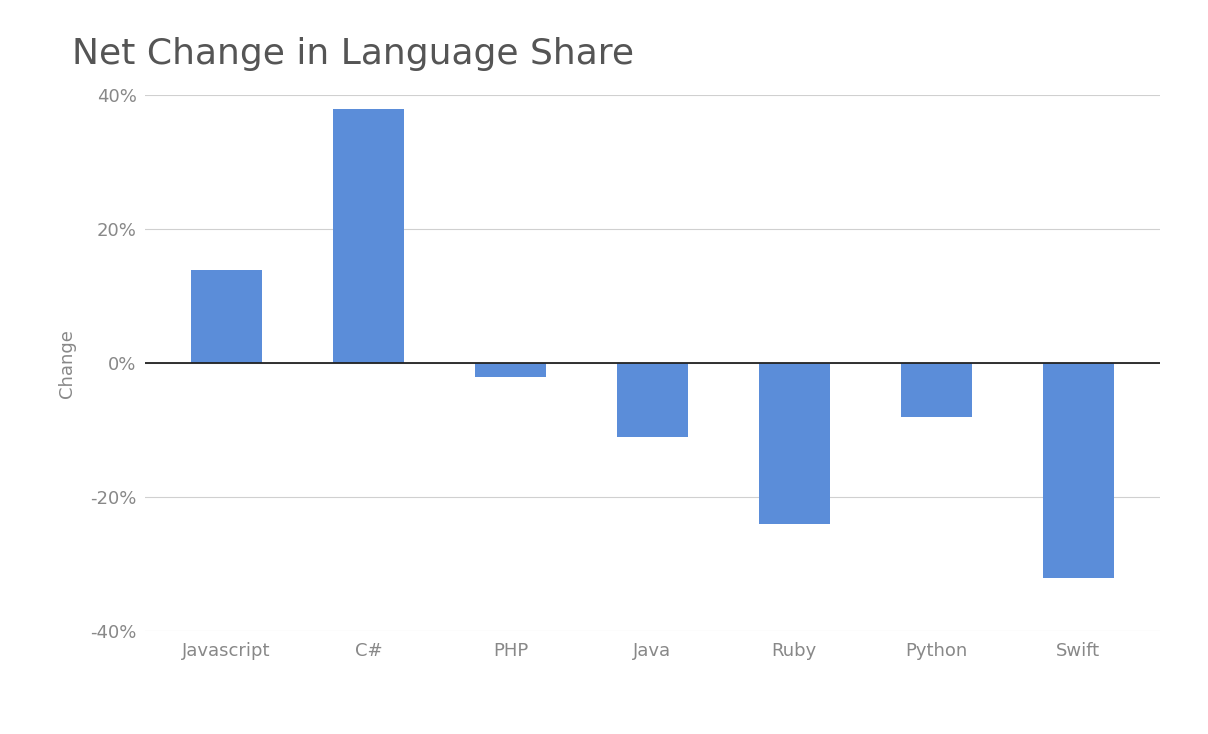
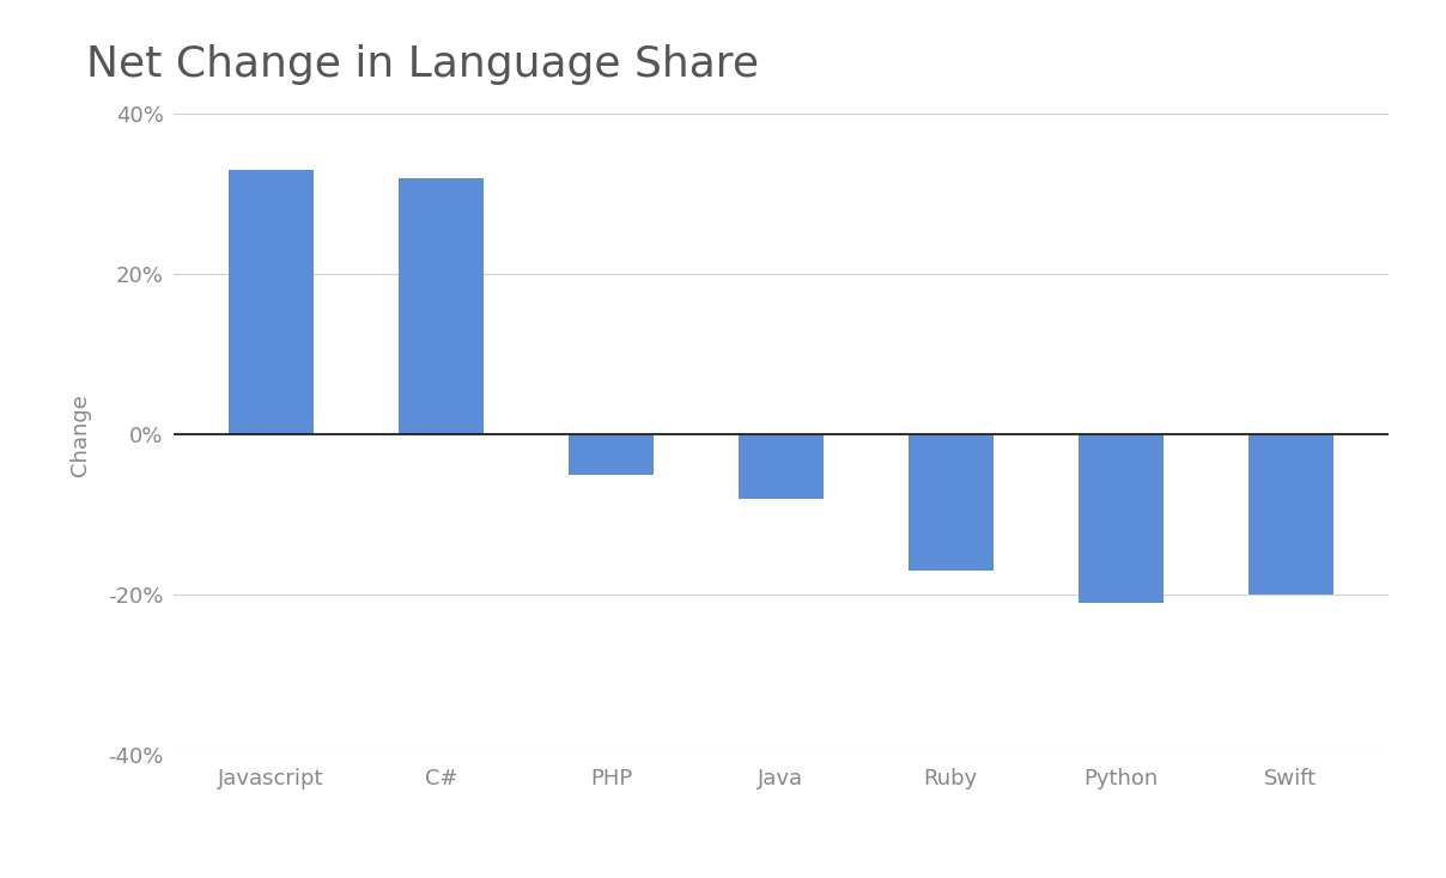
Javascript: 14% -> 33%
C#: 38% -> 32%
PHP: -2% -> -5%
Java: -11% -> -8%
Ruby: -24% -> -17%
Python: -8% -> -21%
Swift: -32% -> -20%
